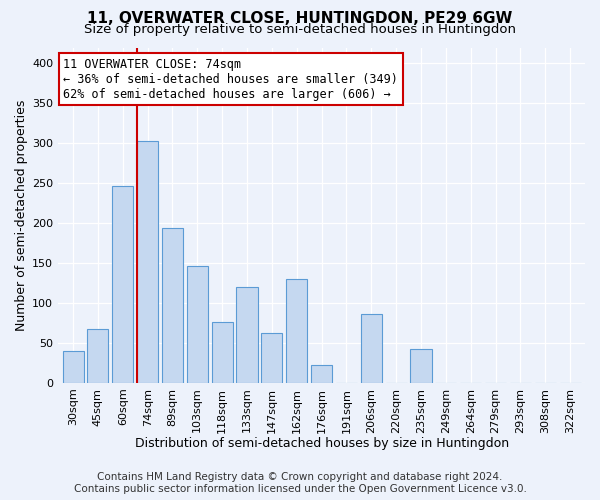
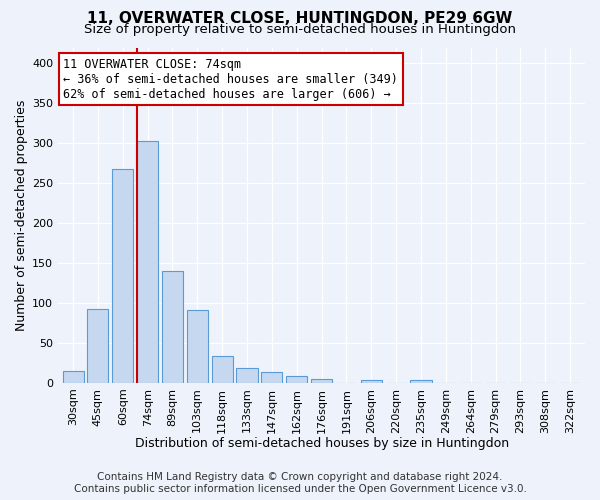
30sqm: 40 -> 15
45sqm: 68 -> 92
60sqm: 246 -> 268
89sqm: 194 -> 140
103sqm: 146 -> 91
118sqm: 76 -> 34
133sqm: 120 -> 18
147sqm: 62 -> 13
162sqm: 130 -> 9
176sqm: 22 -> 5
206sqm: 86 -> 4
235sqm: 42 -> 4
